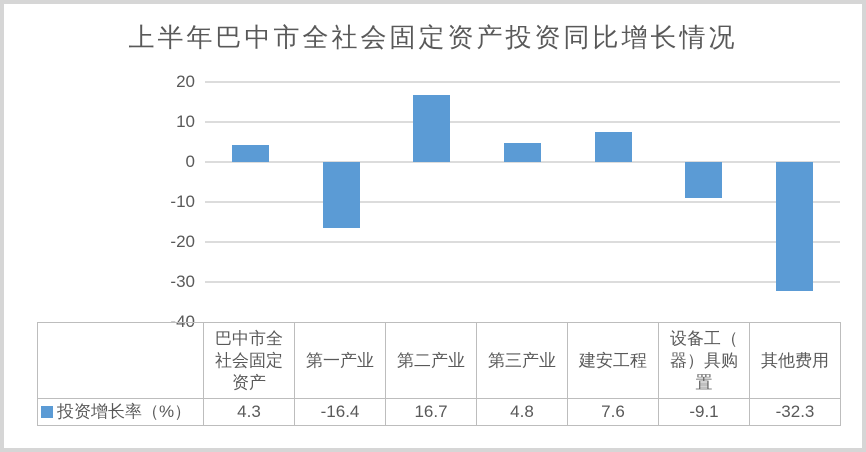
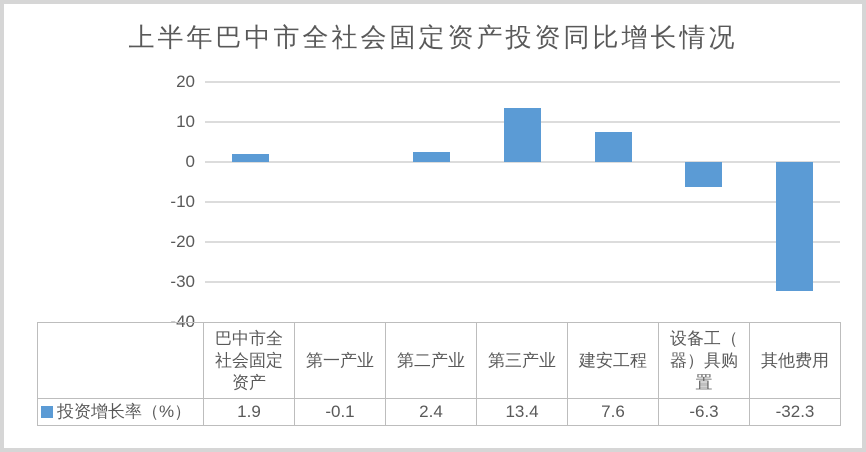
巴中市全社会固定资产: 4.3 -> 1.9
第一产业: -16.4 -> -0.1
第二产业: 16.7 -> 2.4
第三产业: 4.8 -> 13.4
设备工（器）具购置: -9.1 -> -6.3
